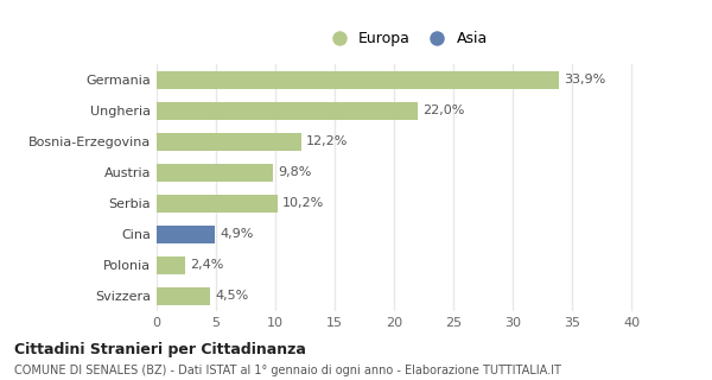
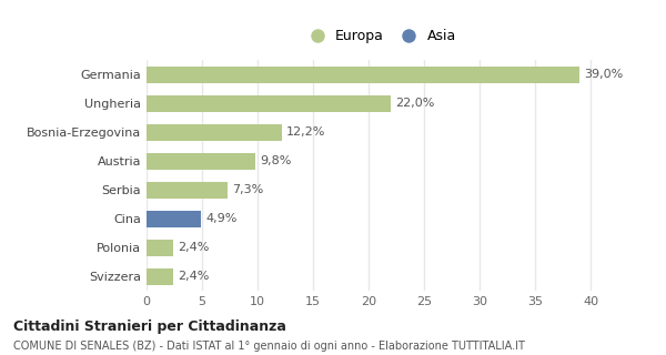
Germania: 33,9% -> 39,0%
Serbia: 10,2% -> 7,3%
Svizzera: 4,5% -> 2,4%
